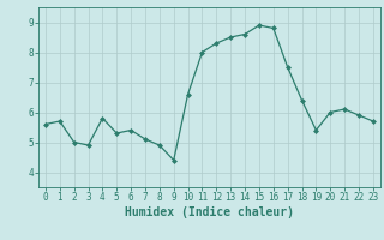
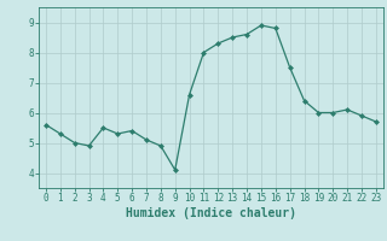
1: 5.7 -> 5.3
4: 5.8 -> 5.5
9: 4.4 -> 4.1
19: 5.4 -> 6.0
